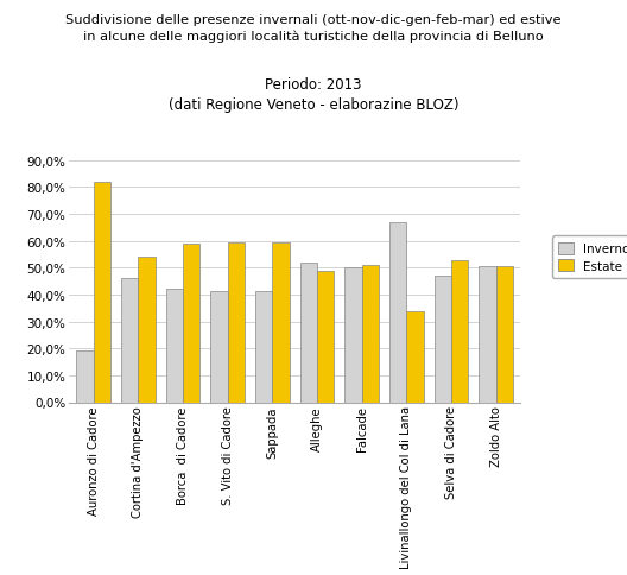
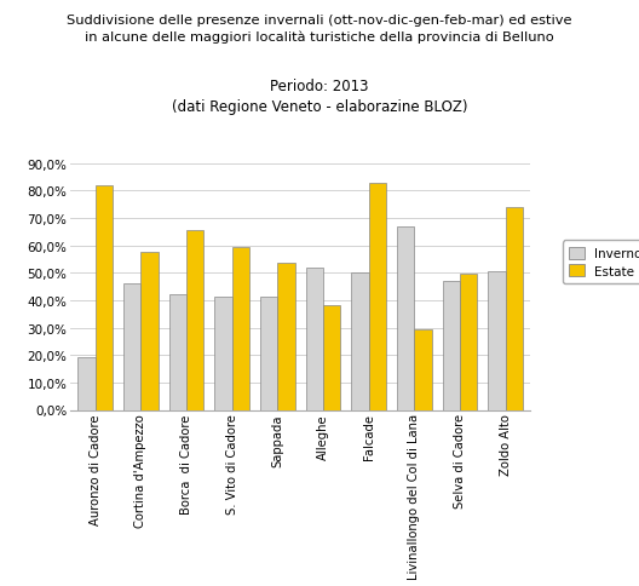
Estate/Cortina d'Ampezzo: 54,0% -> 57,5%
Estate/Borca di Cadore: 59,0% -> 65,5%
Estate/Sappada: 59,5% -> 53,5%
Estate/Alleghe: 49,0% -> 38,0%
Estate/Falcade: 51,0% -> 83,0%
Estate/Livinallongo del Col di Lana: 34,0% -> 29,5%
Estate/Selva di Cadore: 53,0% -> 49,5%
Estate/Zoldo Alto: 50,5% -> 74,0%
